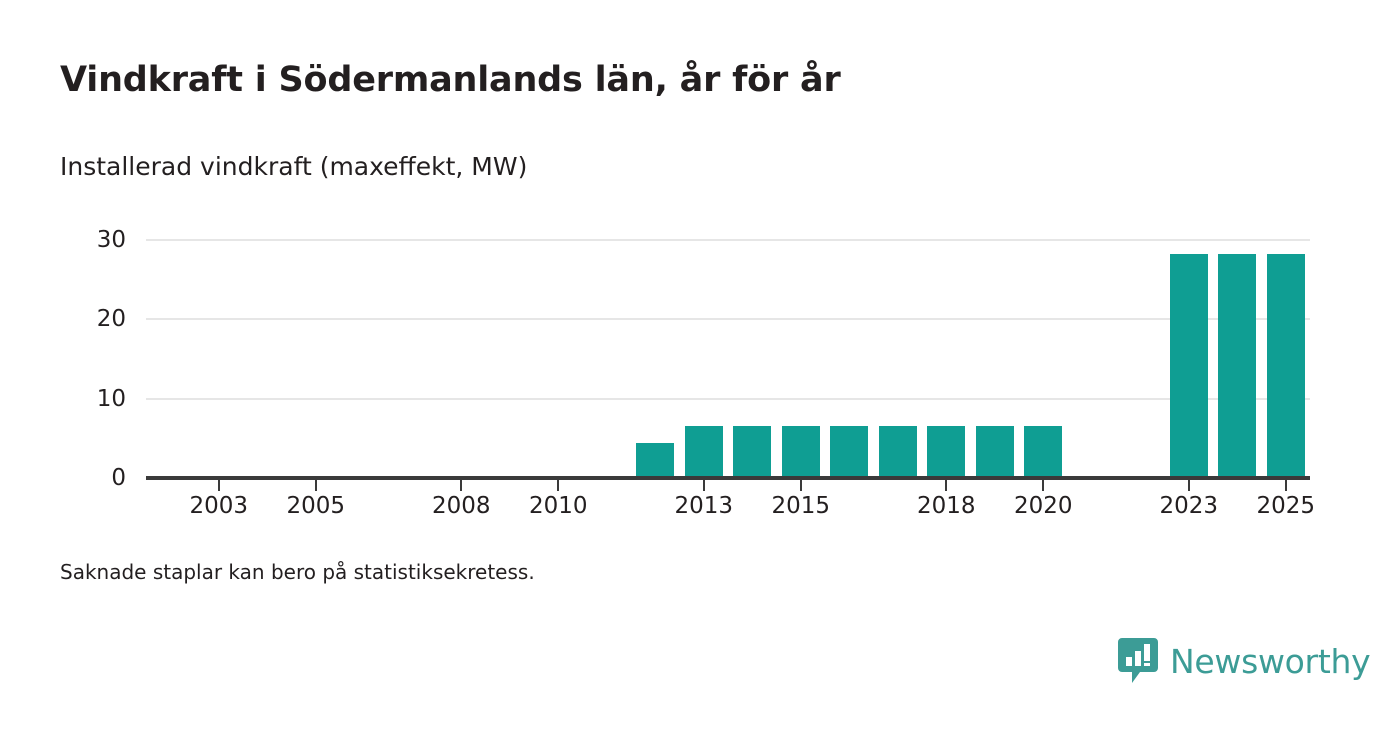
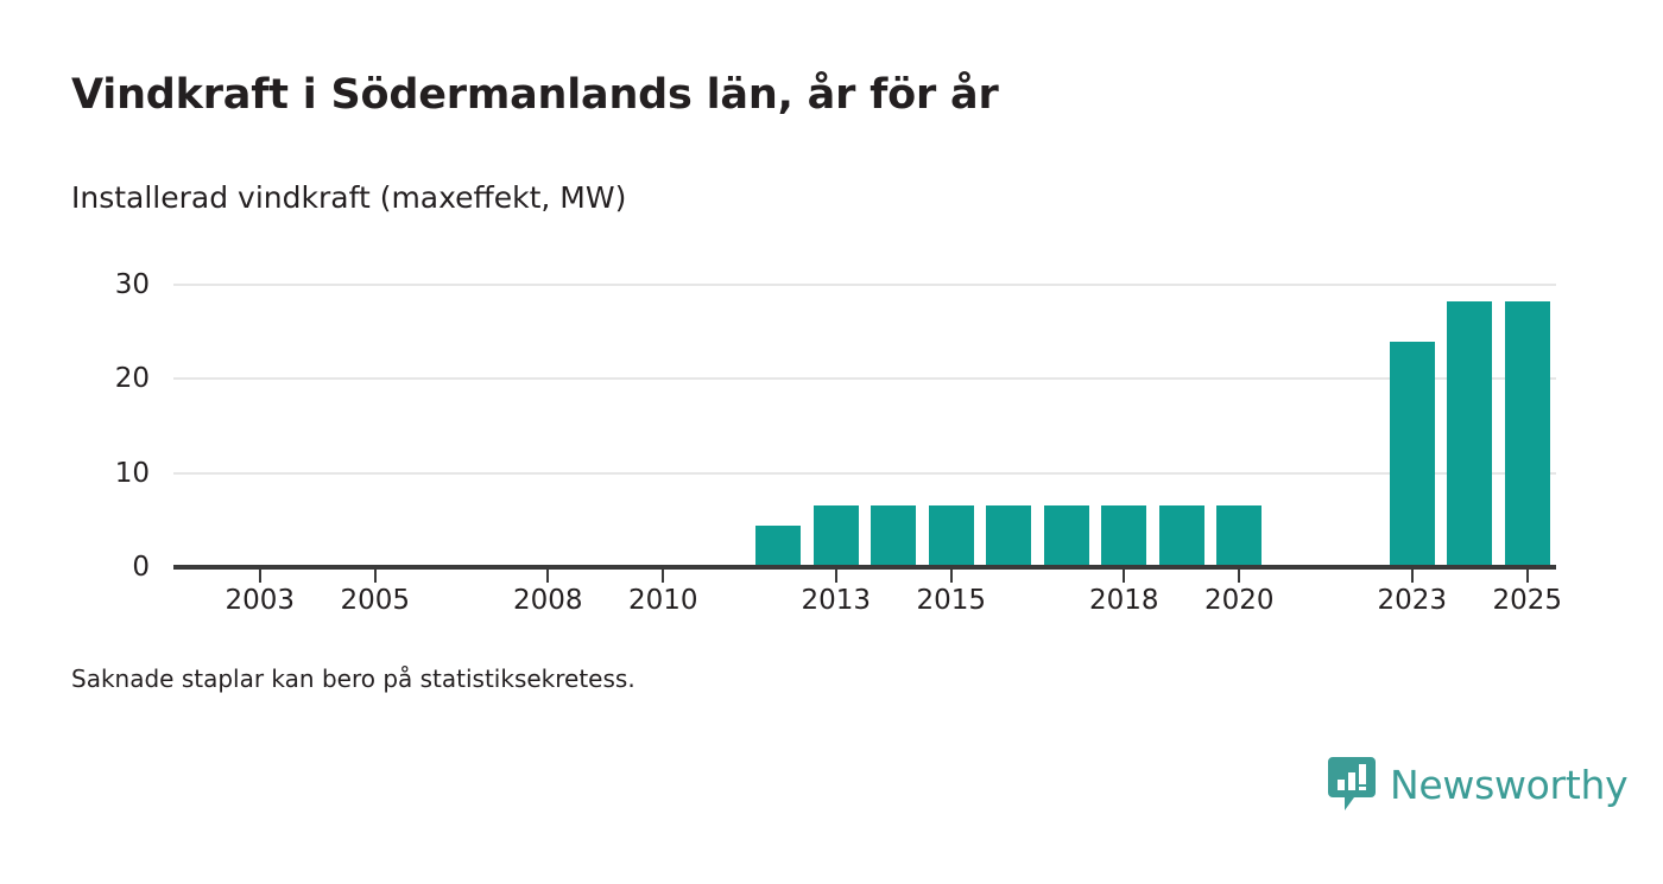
2023: 28 -> 24
